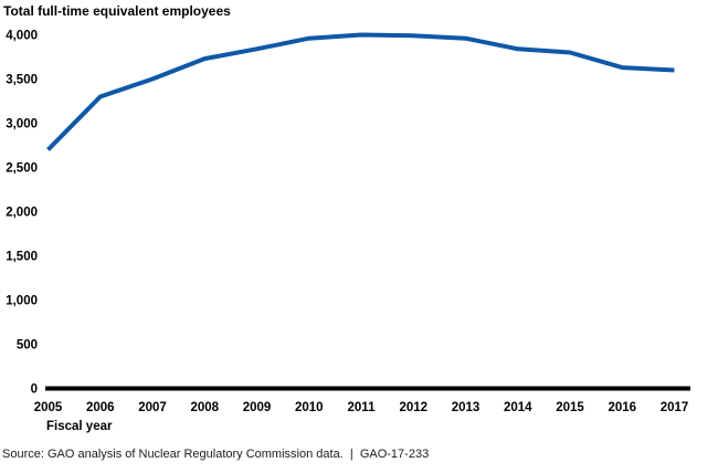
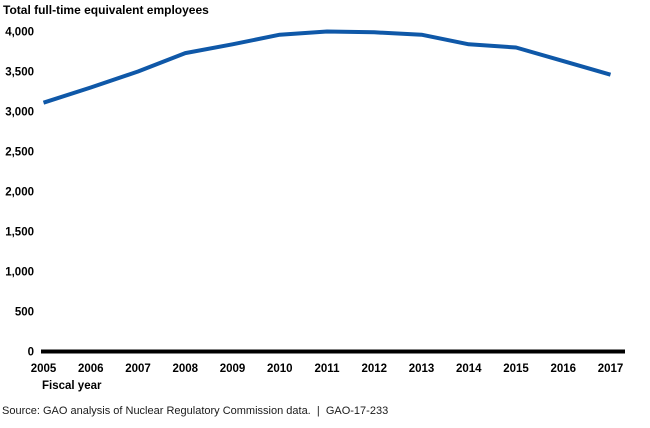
2005: 2700 -> 3100
2017: 3600 -> 3500
